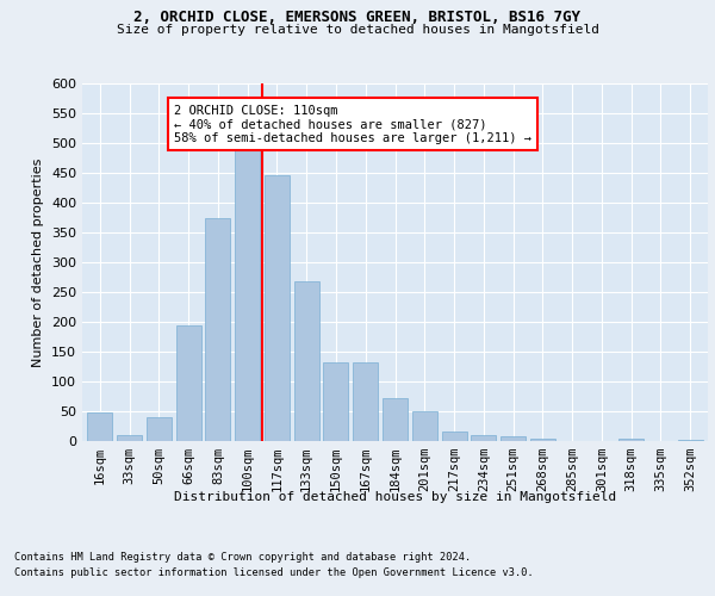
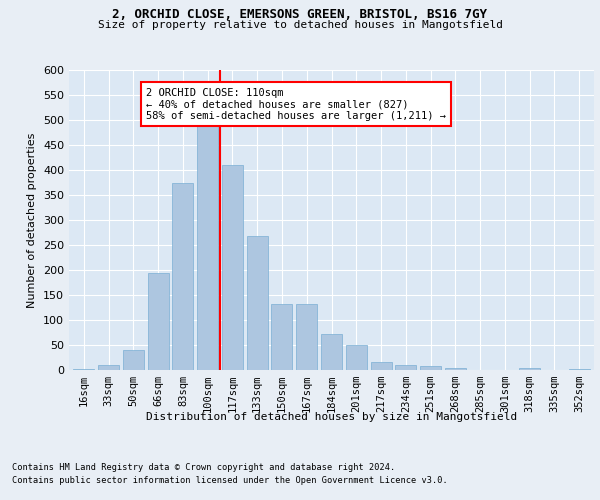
16sqm: 48 -> 3
117sqm: 446 -> 410
